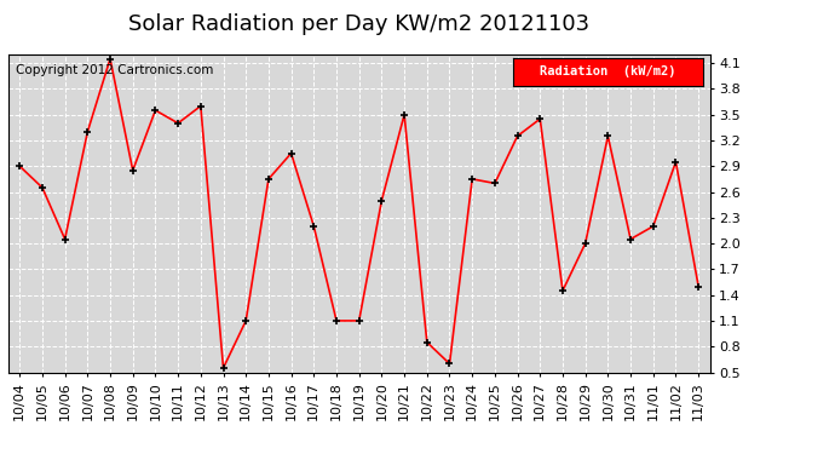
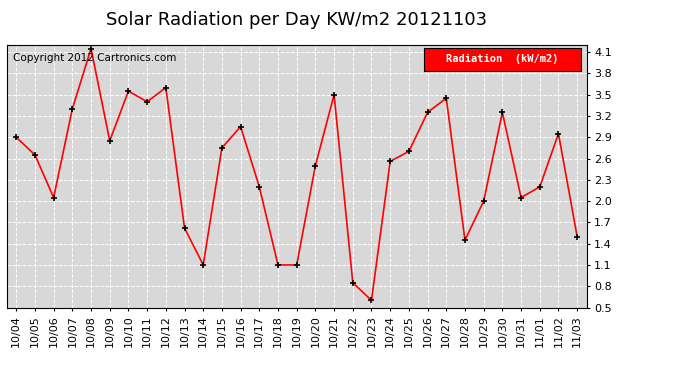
10/13: 0.55 -> 1.62
10/24: 2.75 -> 2.56
